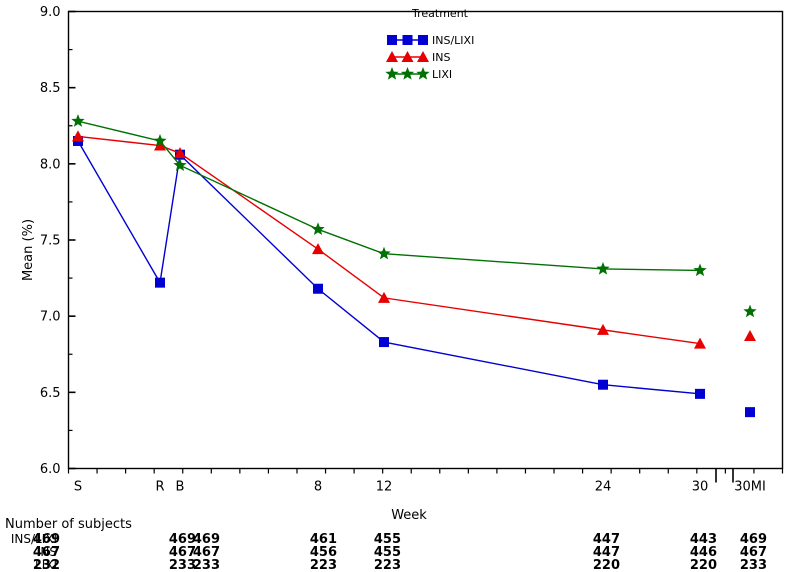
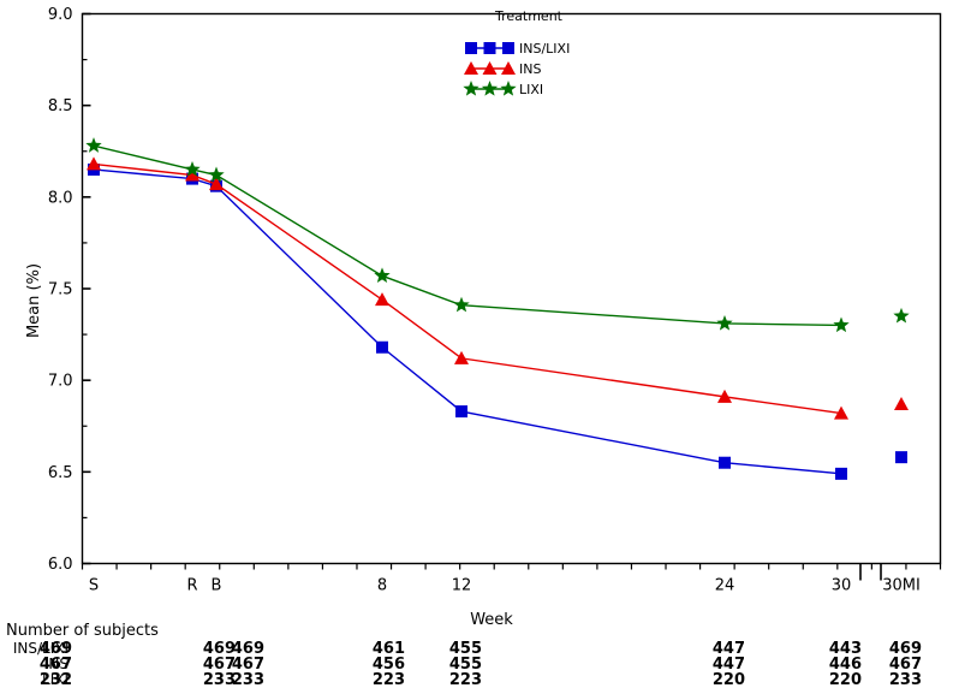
INS/LIXI/R: 7.22 -> 8.10
LIXI/B: 7.99 -> 8.12
INS/LIXI/30MI: 6.37 -> 6.58
LIXI/30MI: 7.03 -> 7.35
